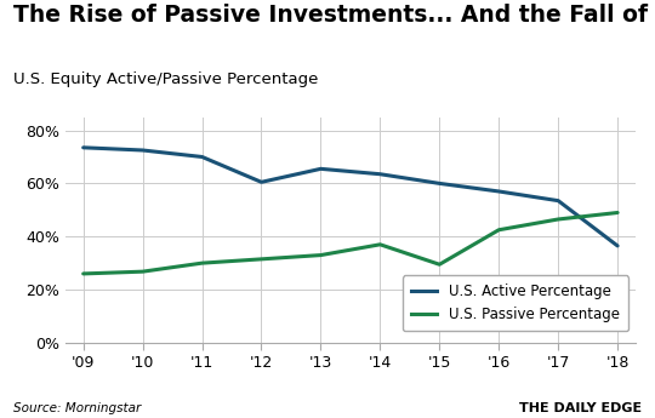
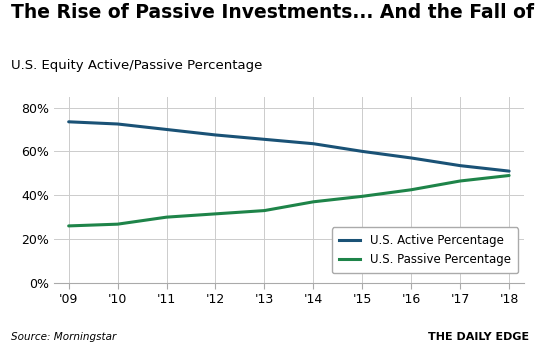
U.S. Active Percentage/'12: 60.5% -> 67.5%
U.S. Passive Percentage/'15: 29.5% -> 39.5%
U.S. Active Percentage/'18: 36.5% -> 51.0%
